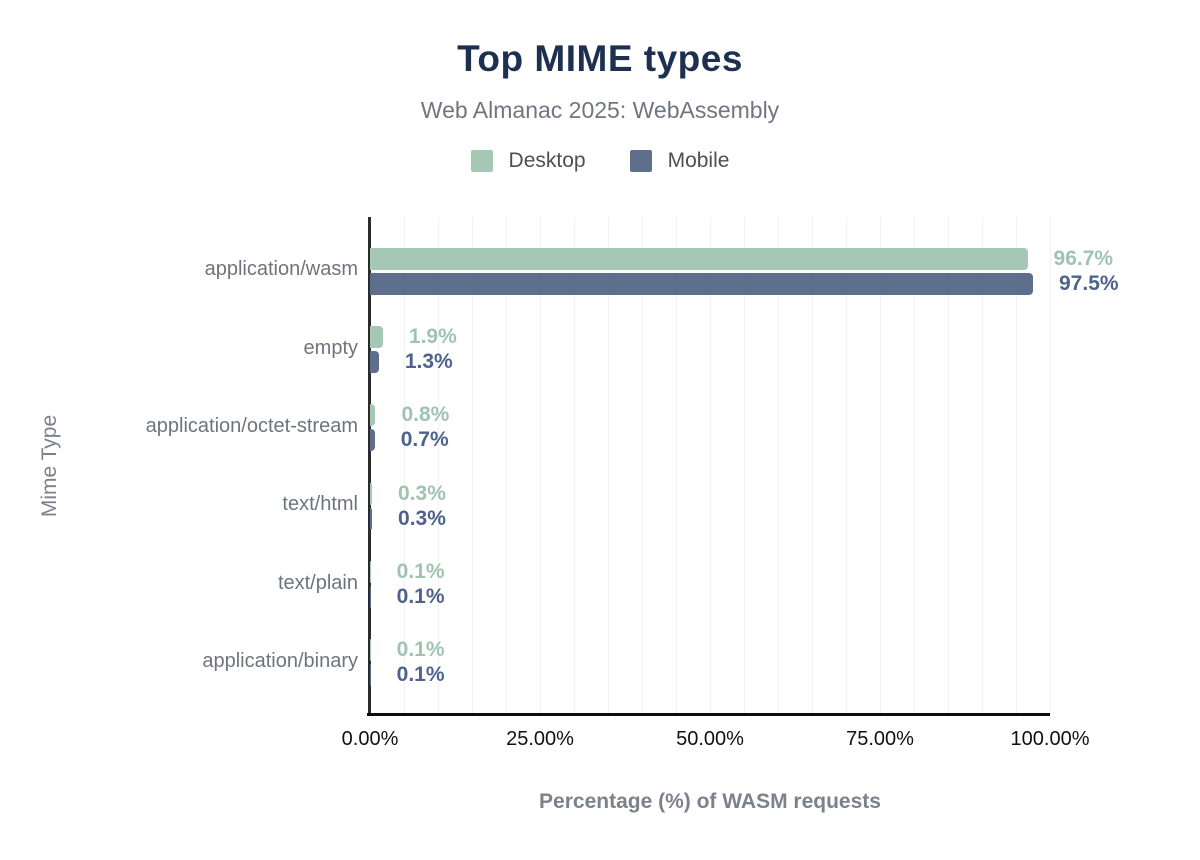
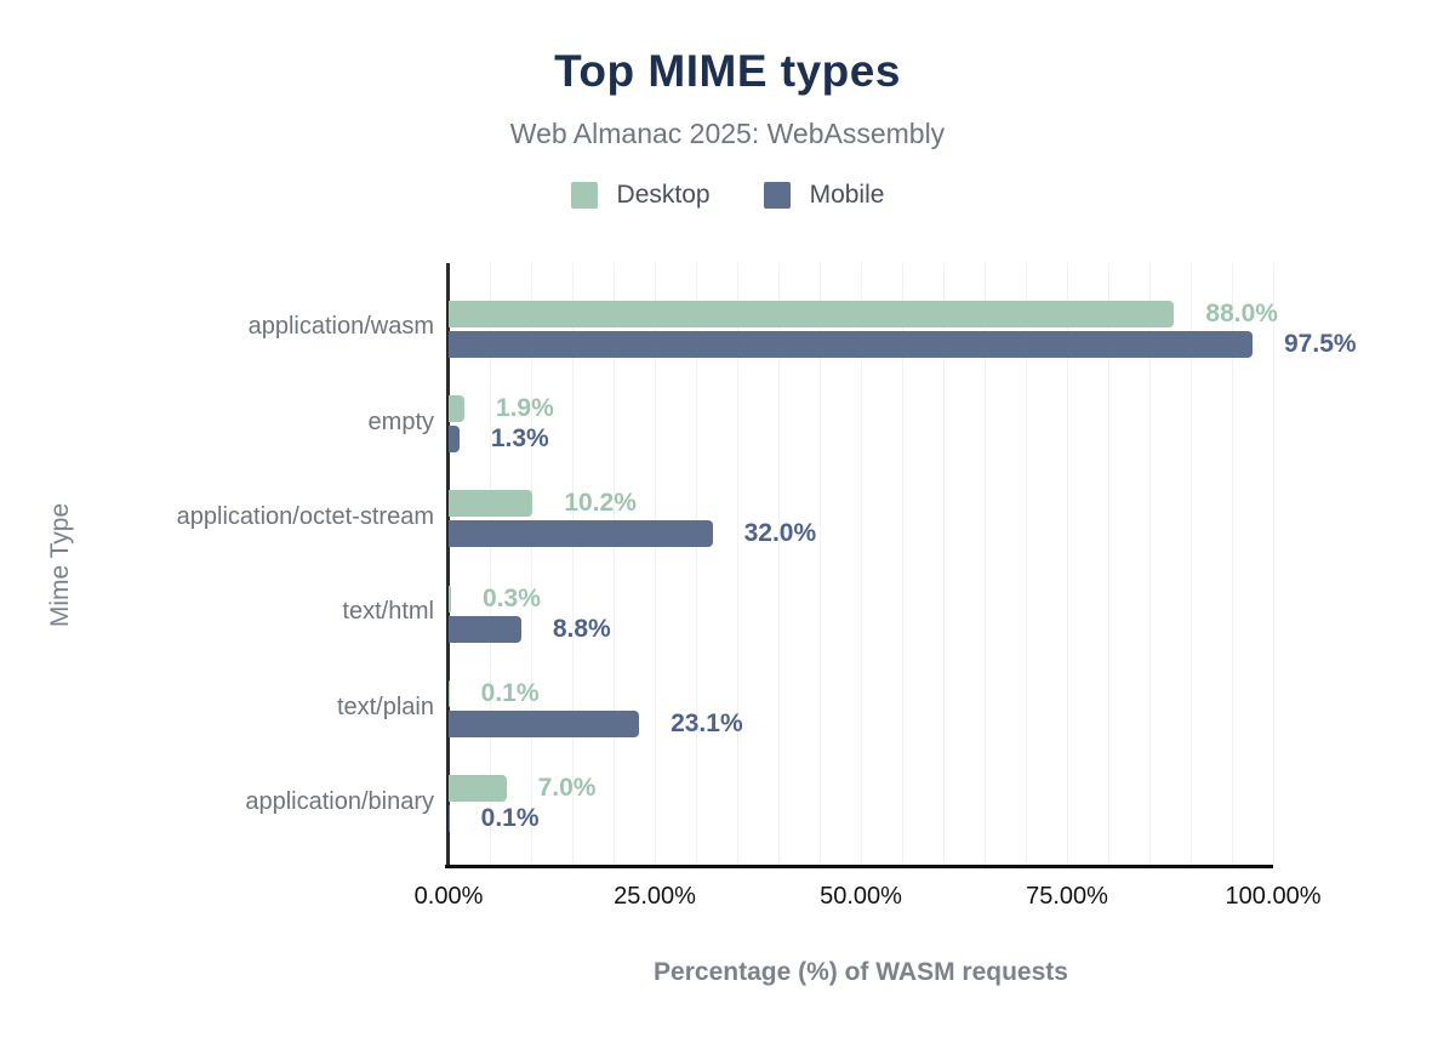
Desktop/application/wasm: 96.7% -> 88.0%
Desktop/application/octet-stream: 0.8% -> 10.2%
Mobile/application/octet-stream: 0.7% -> 32.0%
Mobile/text/html: 0.3% -> 8.8%
Mobile/text/plain: 0.1% -> 23.1%
Desktop/application/binary: 0.1% -> 7.0%
